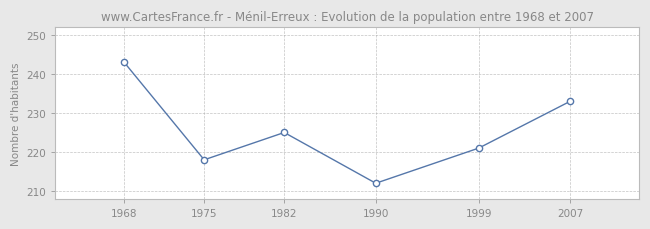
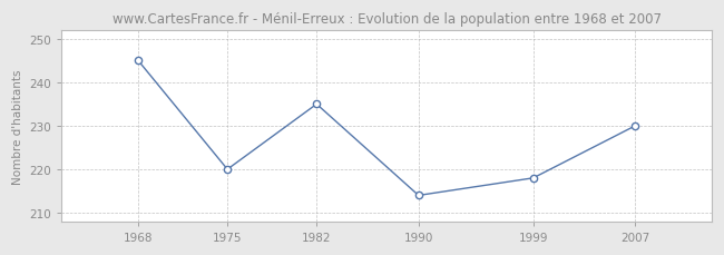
1968: 243 -> 245
1975: 218 -> 220
1982: 225 -> 235
1990: 212 -> 214
1999: 221 -> 218
2007: 233 -> 230
